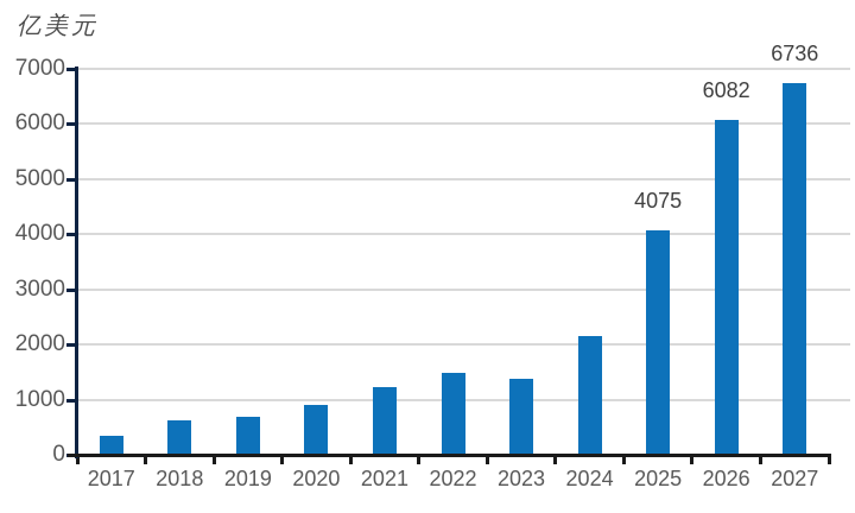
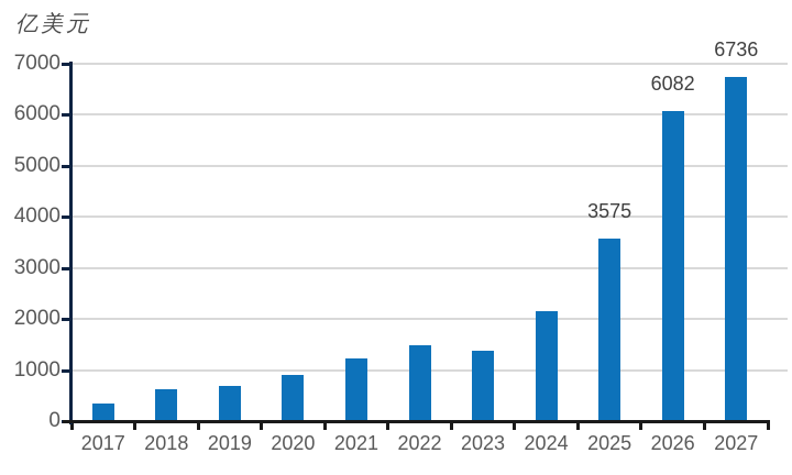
2025: 4075 -> 3575
